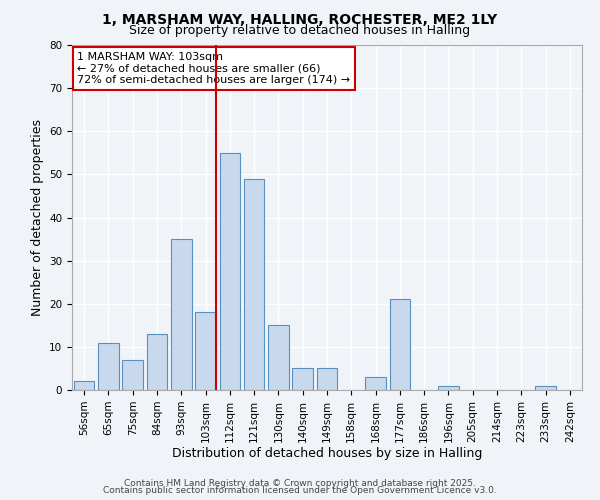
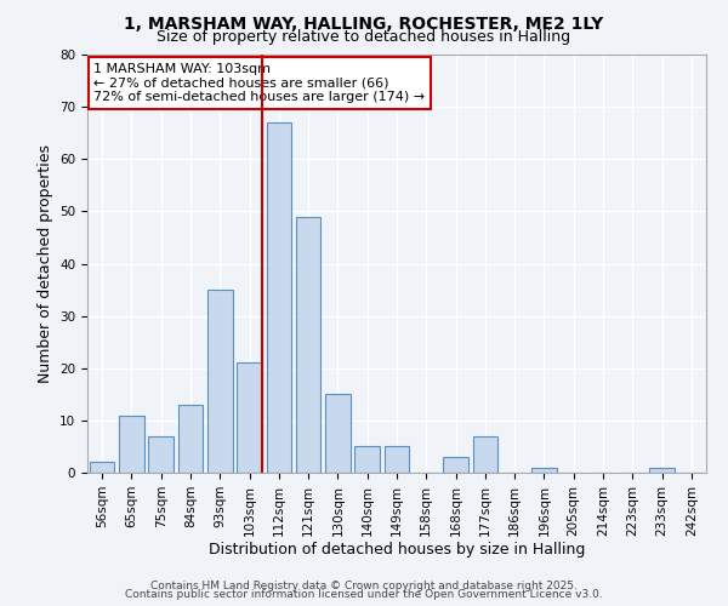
103sqm: 18 -> 21
112sqm: 55 -> 67
177sqm: 21 -> 7
